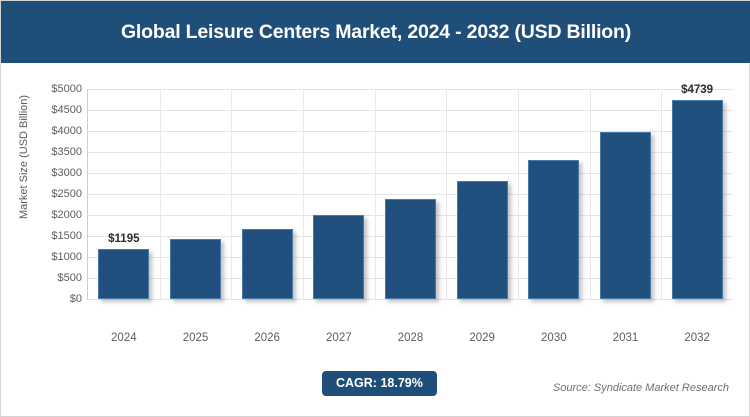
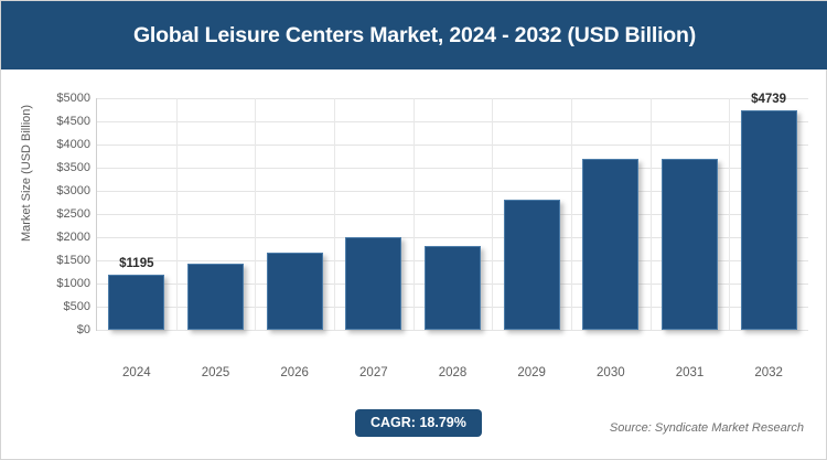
2028: $2400 -> $1800
2030: $3300 -> $3700
2031: $4000 -> $3700
